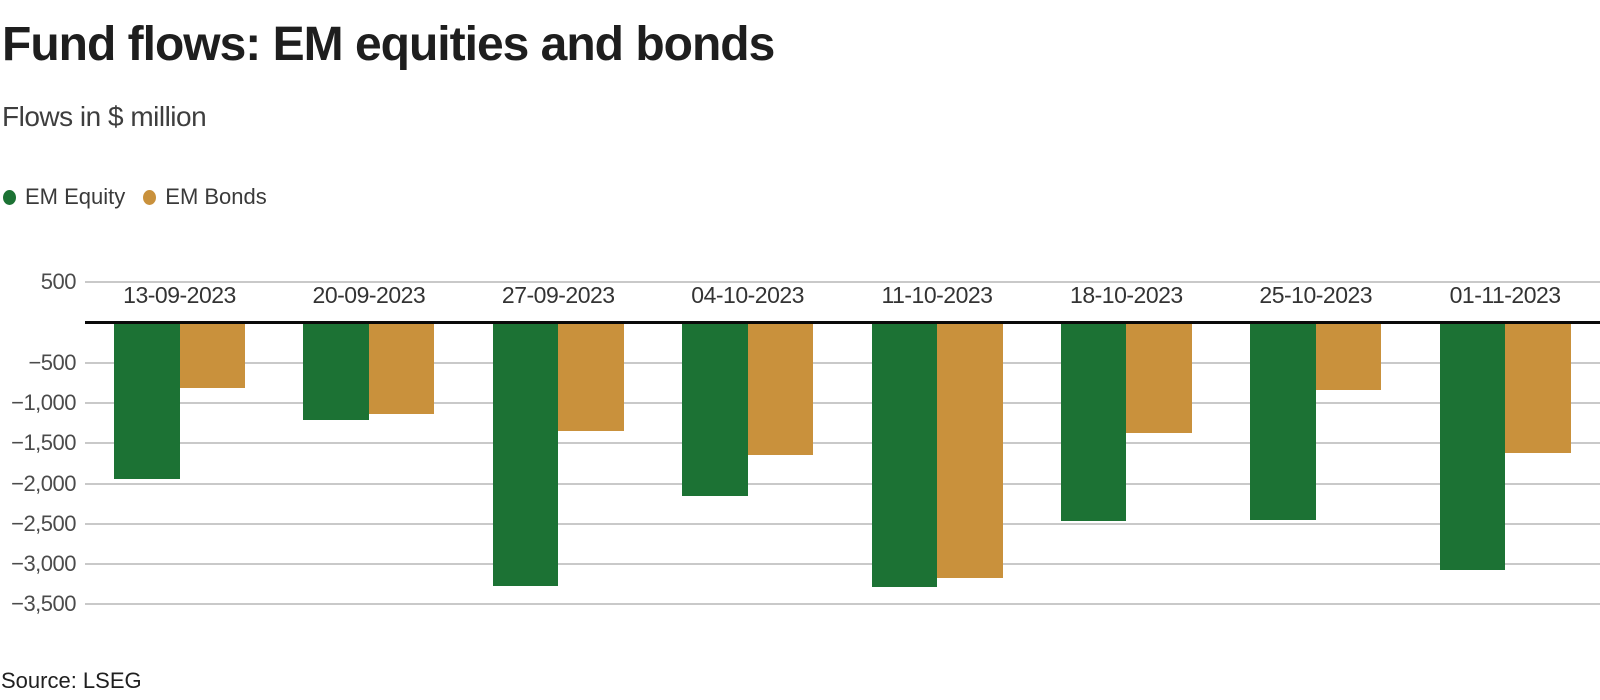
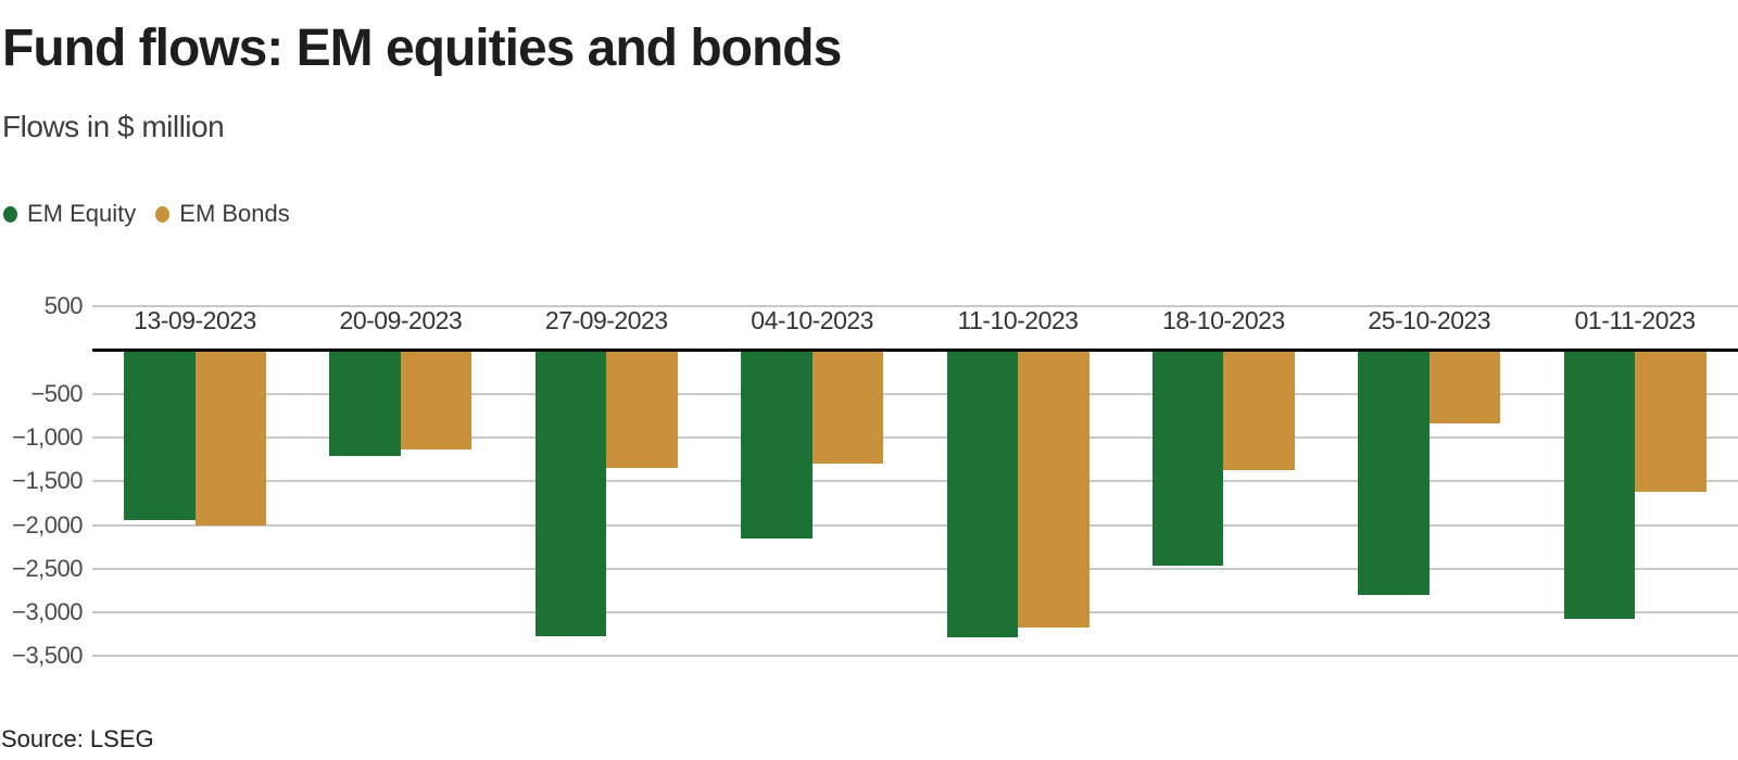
EM Bonds/13-09-2023: -800 -> -2000
EM Bonds/04-10-2023: -1600 -> -1300
EM Equity/25-10-2023: -2400 -> -2800
